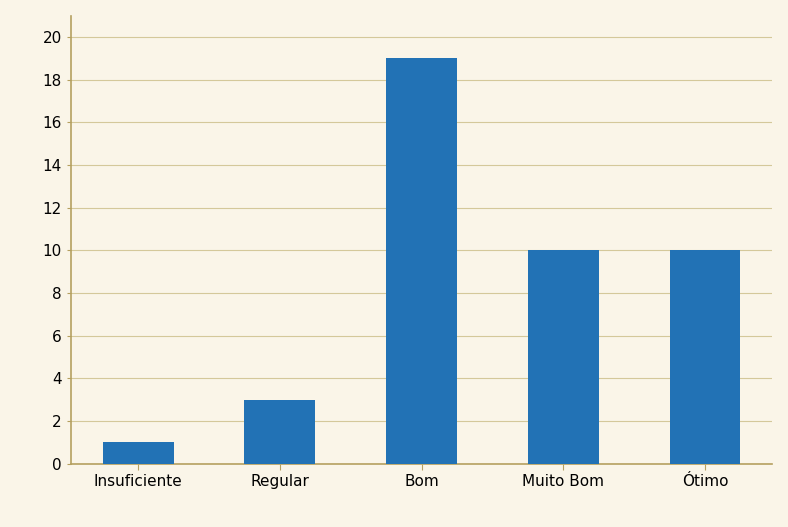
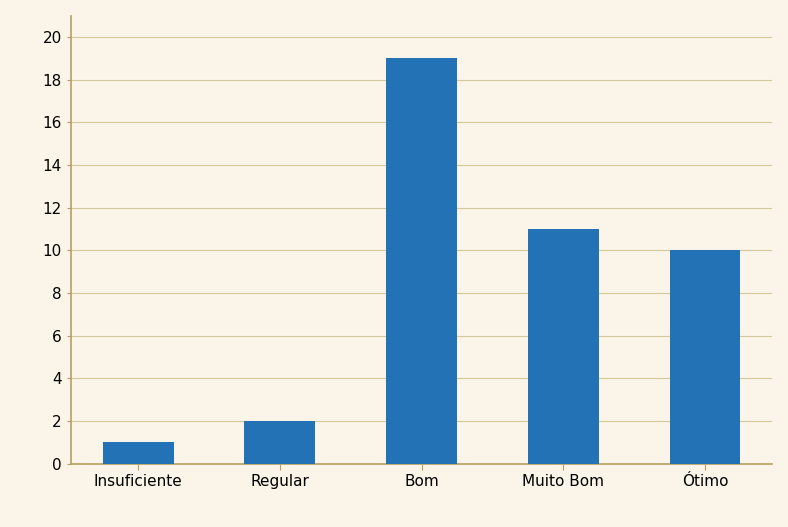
Regular: 3 -> 2
Muito Bom: 10 -> 11
